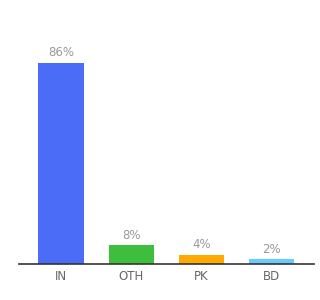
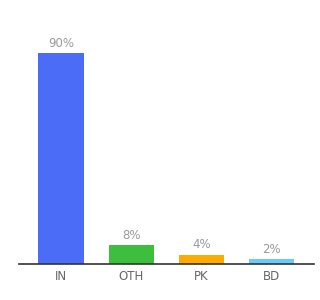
IN: 86% -> 90%
